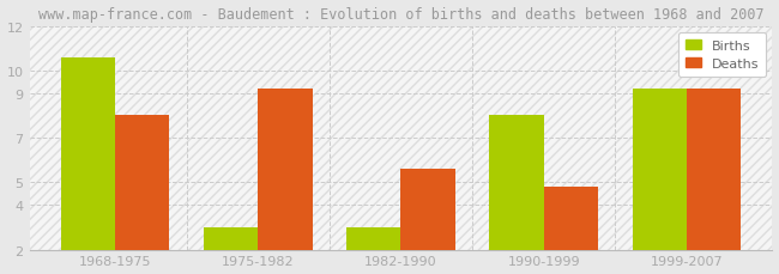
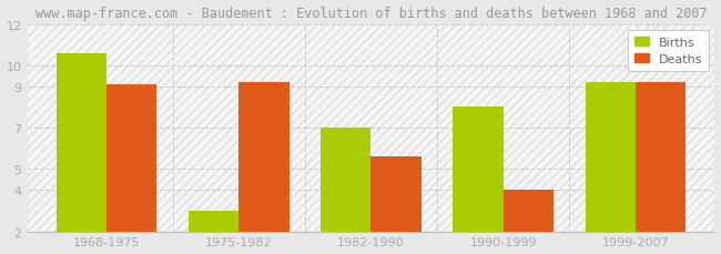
Deaths/1968-1975: 8.0 -> 9.1
Births/1982-1990: 3.0 -> 7.0
Deaths/1990-1999: 4.8 -> 4.0
